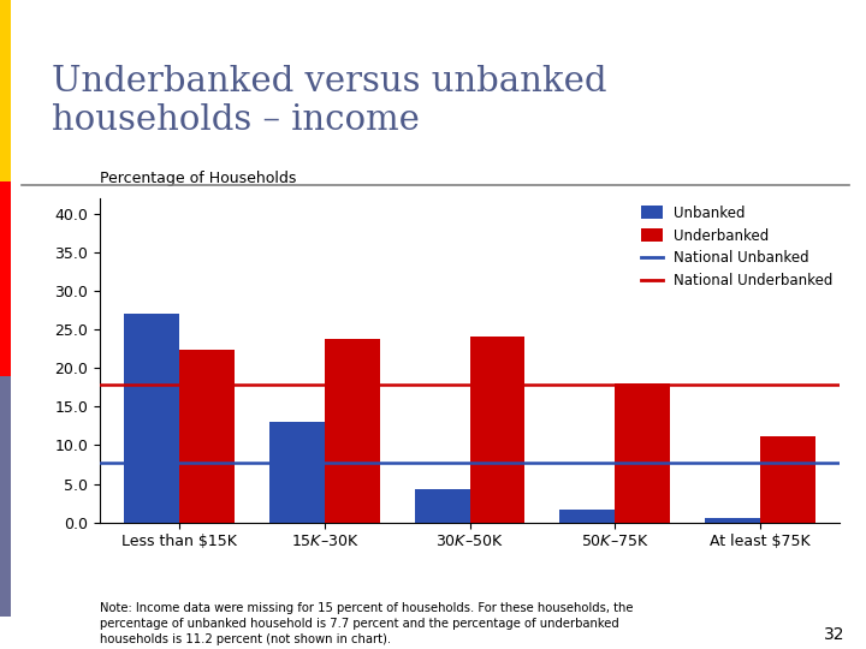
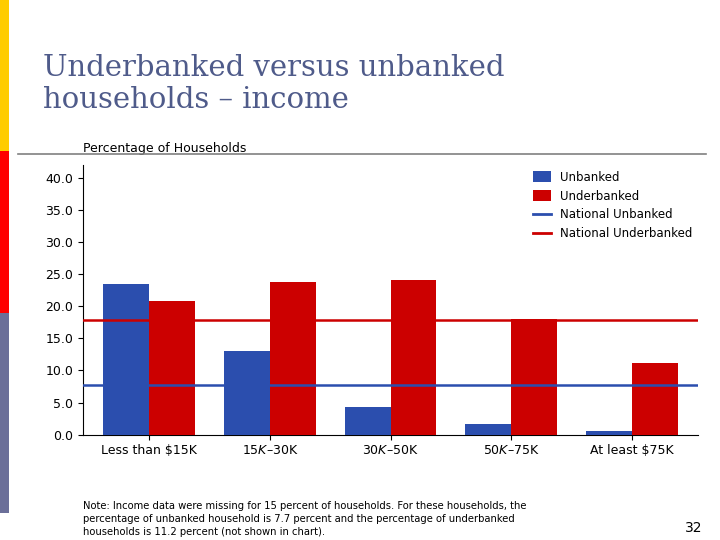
Unbanked/Less than $15K: 27.0 -> 23.4
Underbanked/Less than $15K: 22.3 -> 20.8
